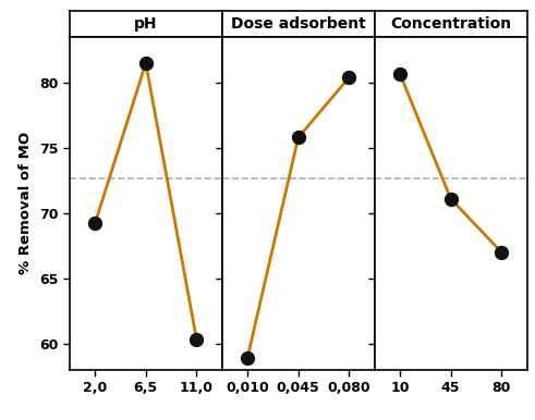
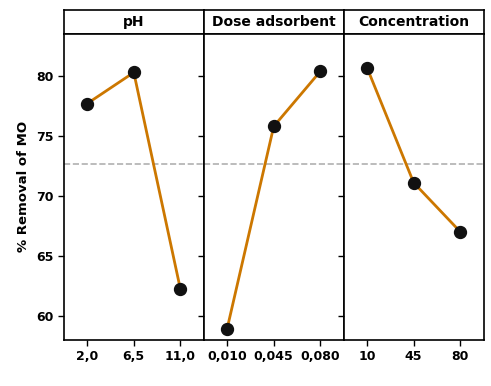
2,0: 69.2 -> 77.7
6,5: 81.5 -> 80.3
11,0: 60.3 -> 62.2
